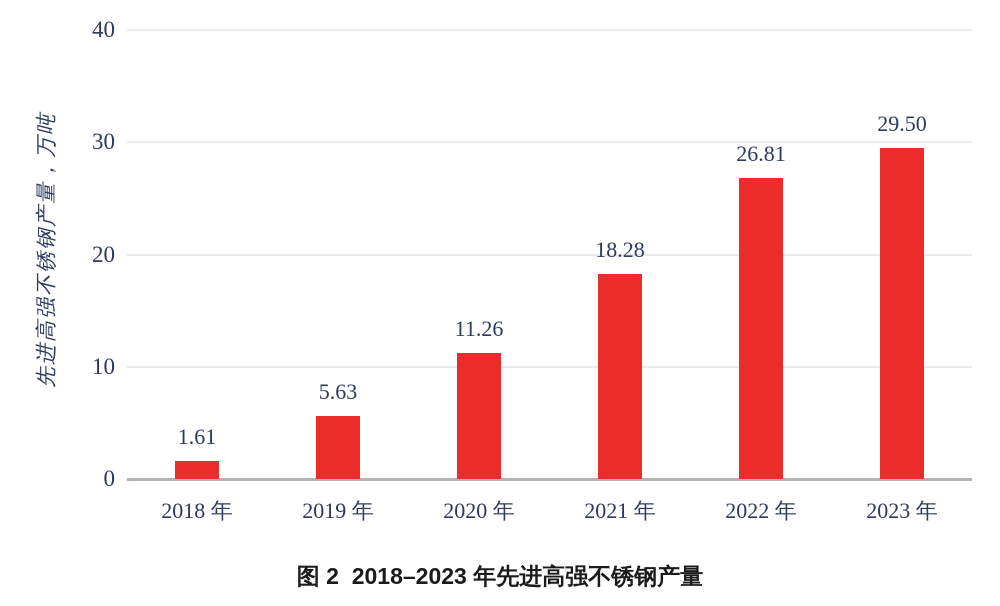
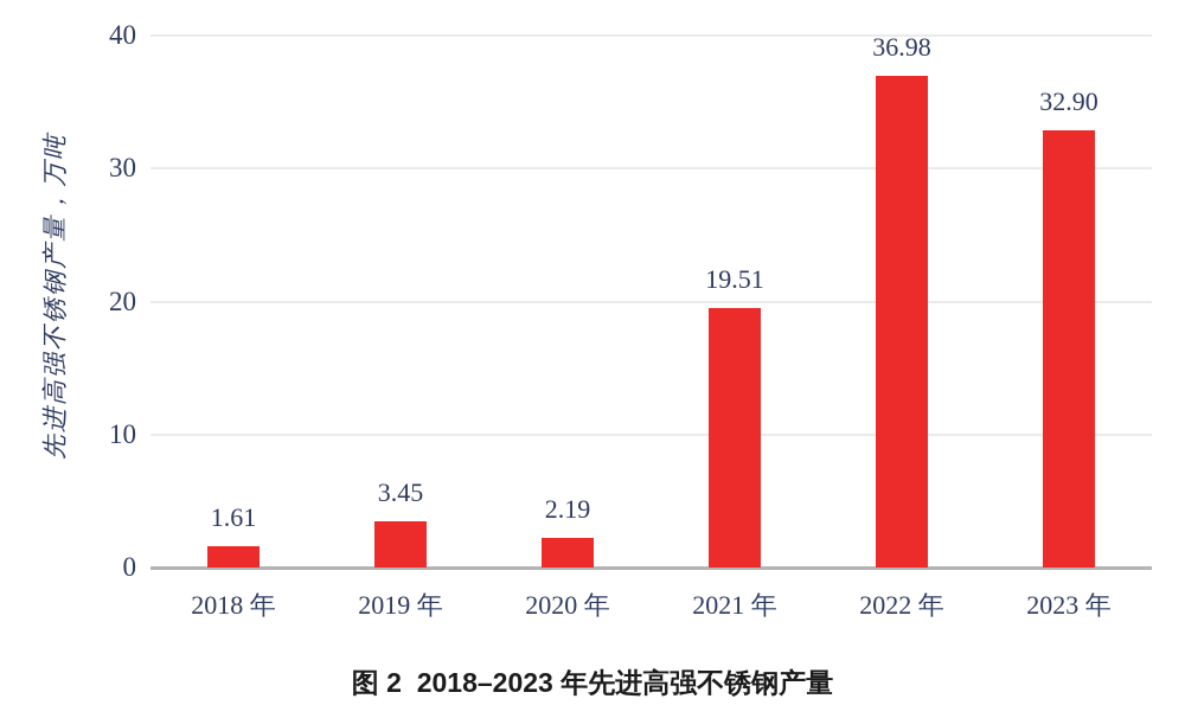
2019 年: 5.63 -> 3.45
2020 年: 11.26 -> 2.19
2021 年: 18.28 -> 19.51
2022 年: 26.81 -> 36.98
2023 年: 29.50 -> 32.90
